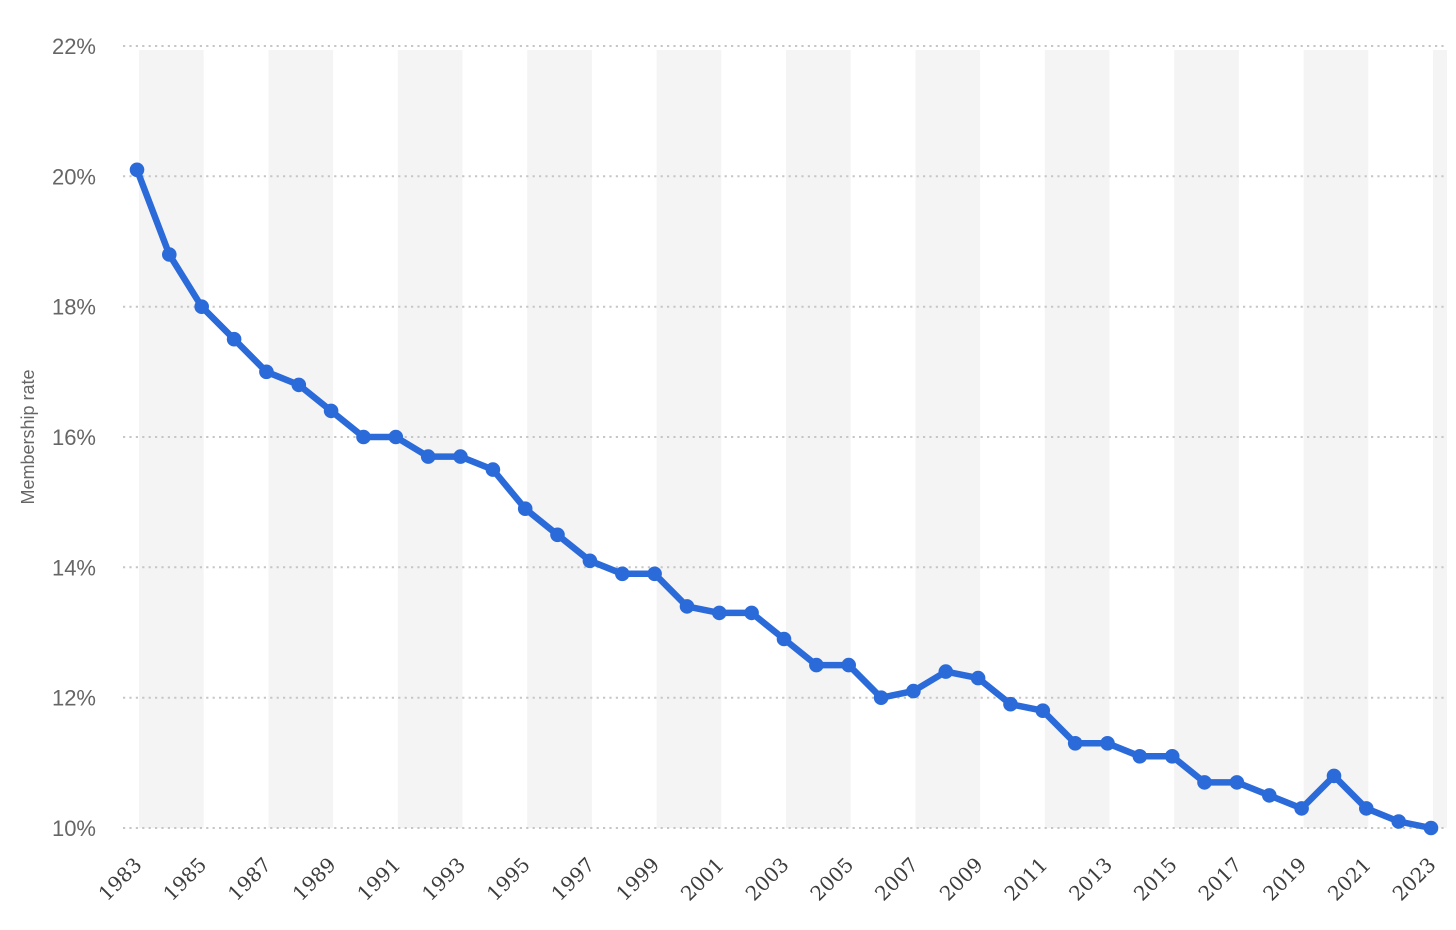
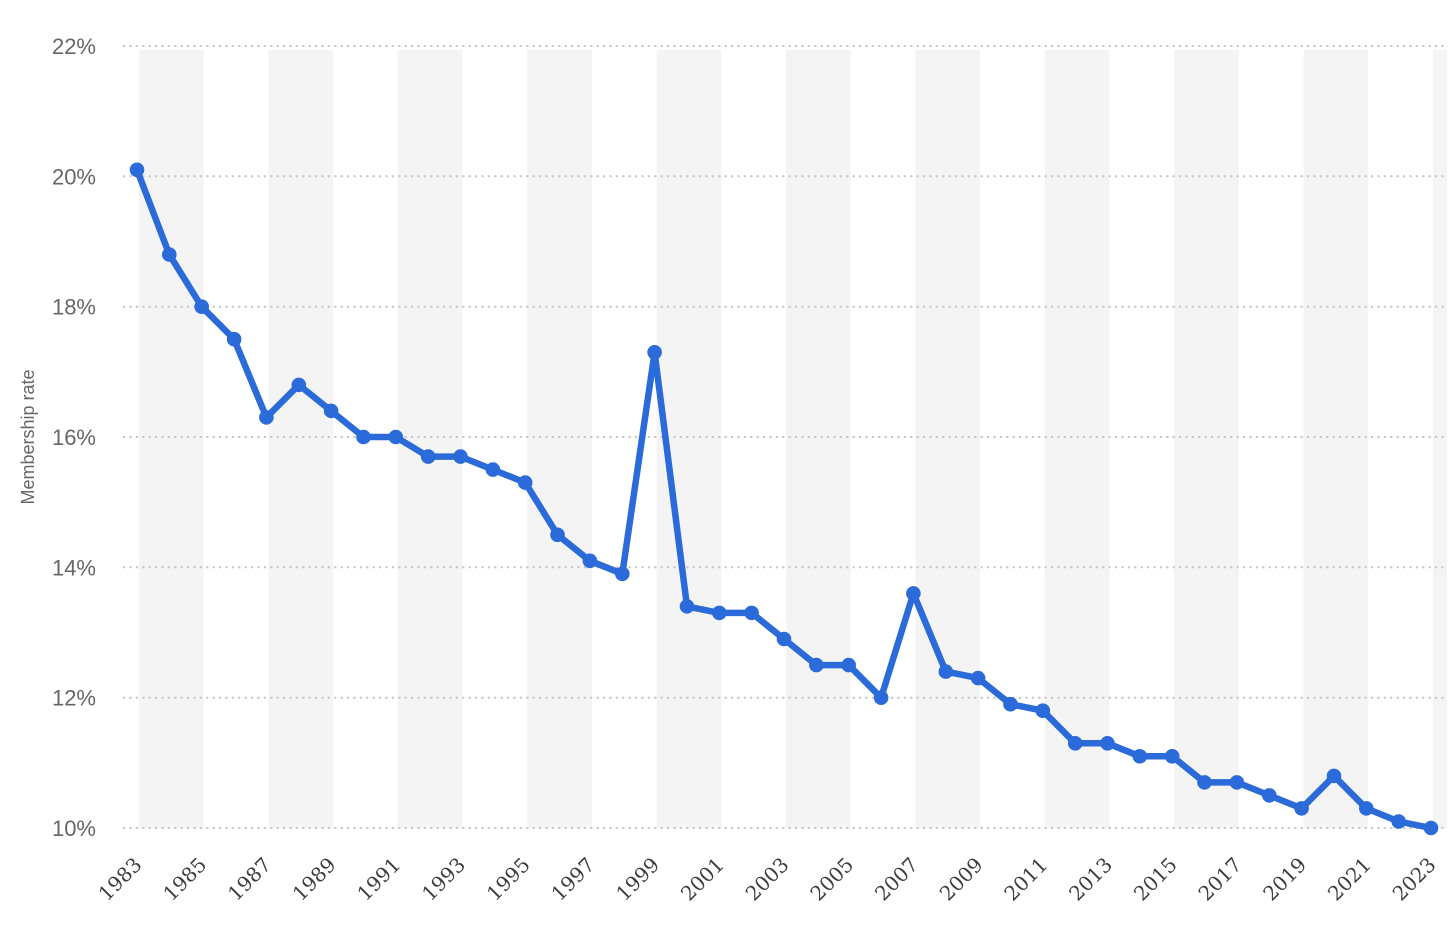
1987: 17.0% -> 16.3%
1995: 14.9% -> 15.3%
1999: 13.9% -> 17.3%
2007: 12.1% -> 13.6%
